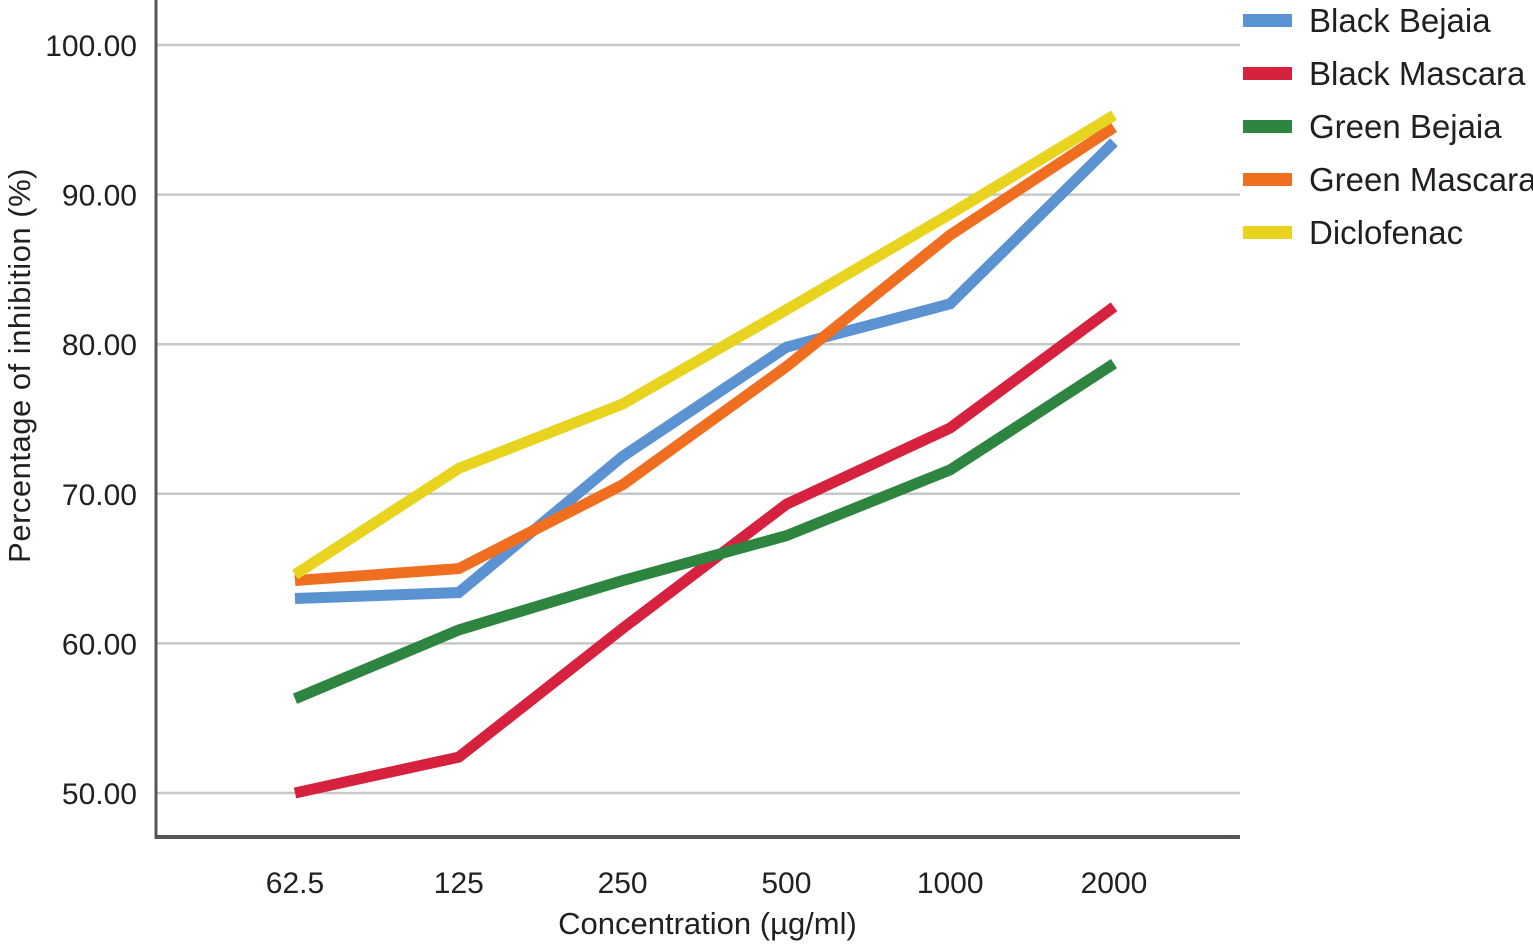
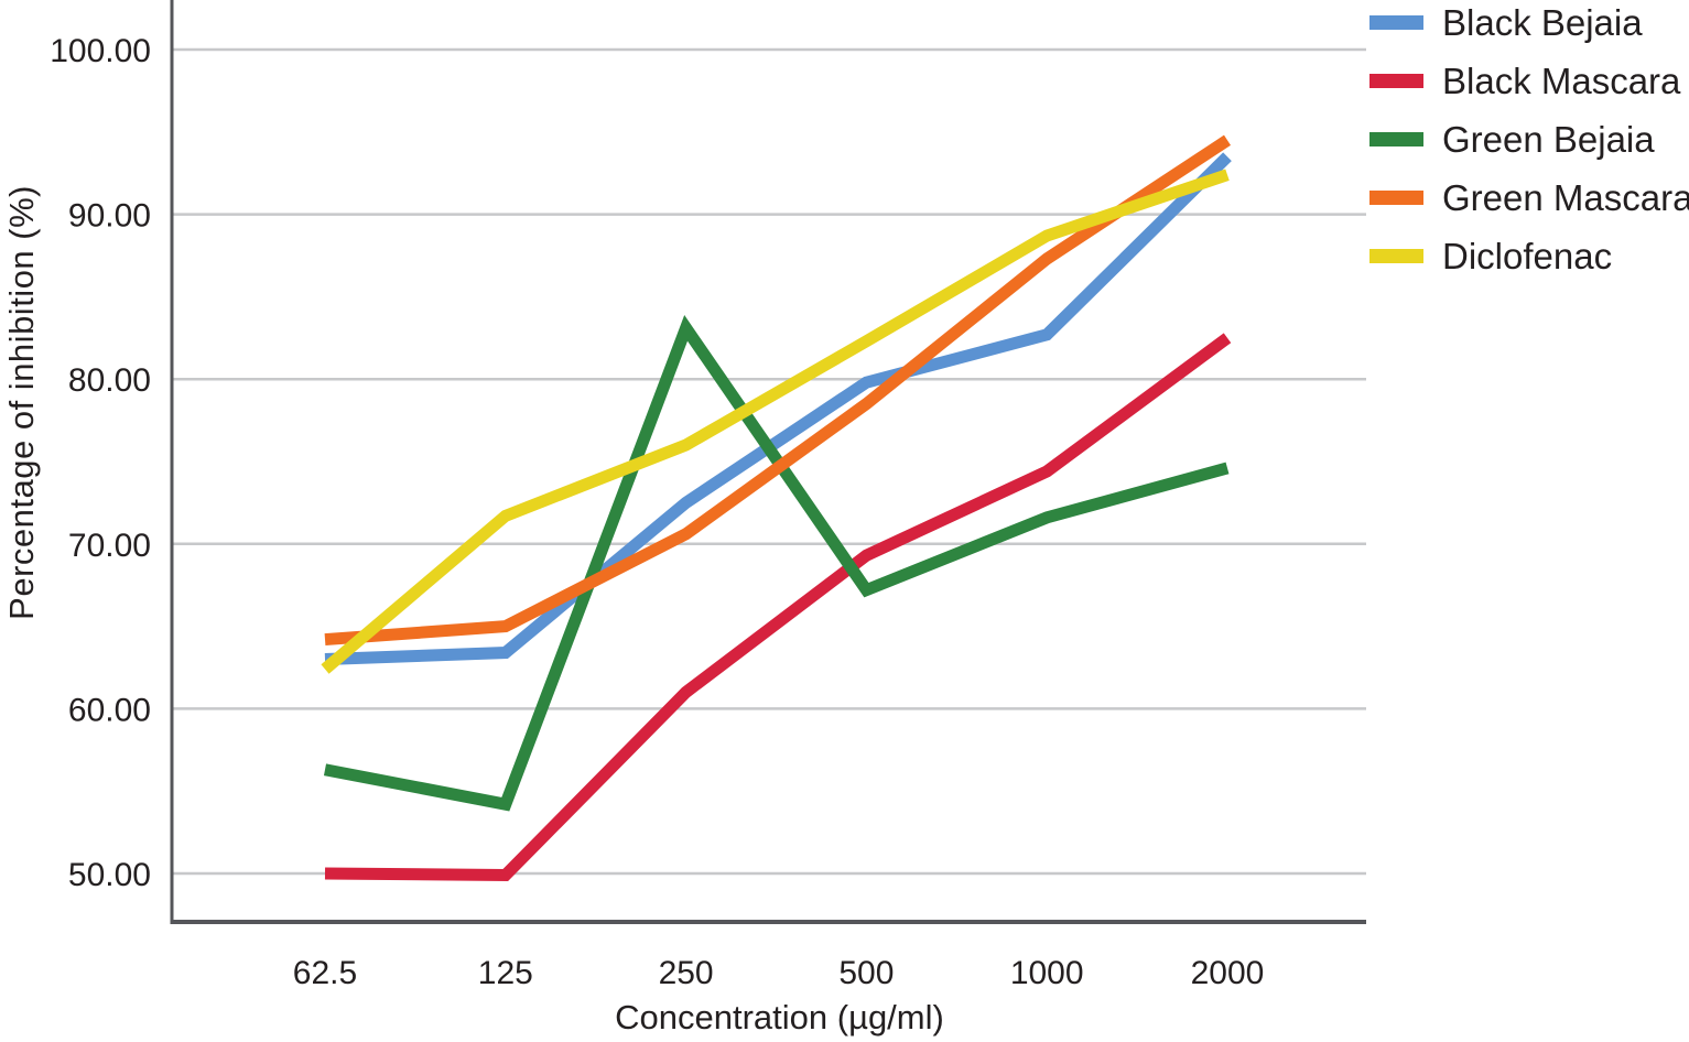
Diclofenac/62.5: 64.6 -> 62.4
Black Mascara/125: 52.4 -> 49.9
Green Bejaia/125: 60.9 -> 54.2
Green Bejaia/250: 64.2 -> 83.1
Green Bejaia/2000: 78.7 -> 74.6
Diclofenac/2000: 95.3 -> 92.4
